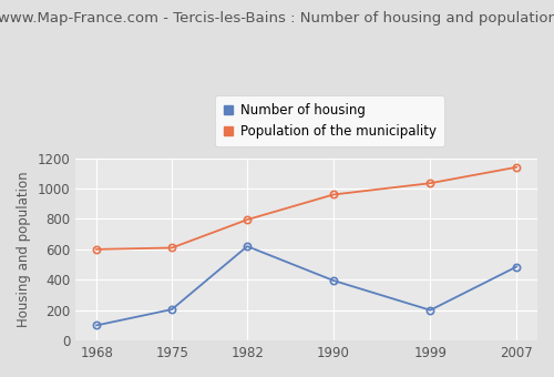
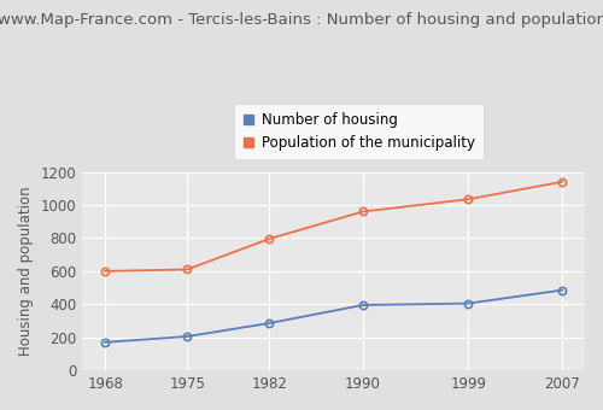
Number of housing/1968: 100 -> 170
Number of housing/1982: 620 -> 280
Number of housing/1999: 200 -> 400
